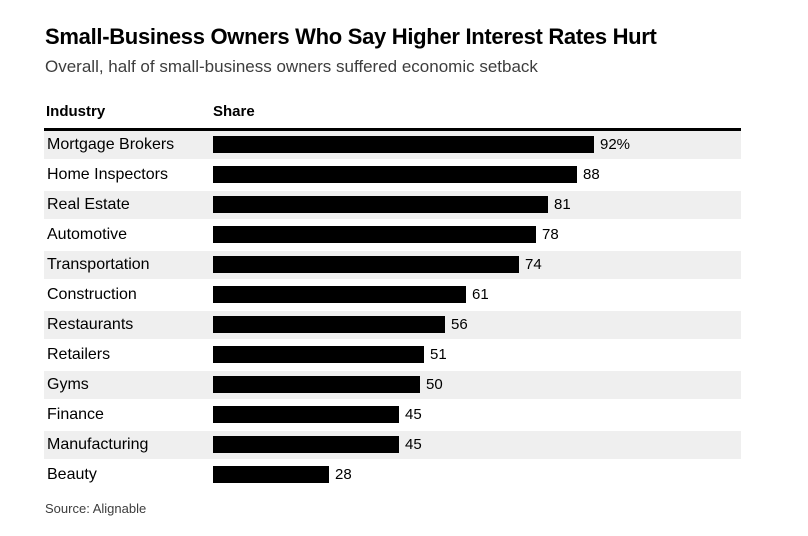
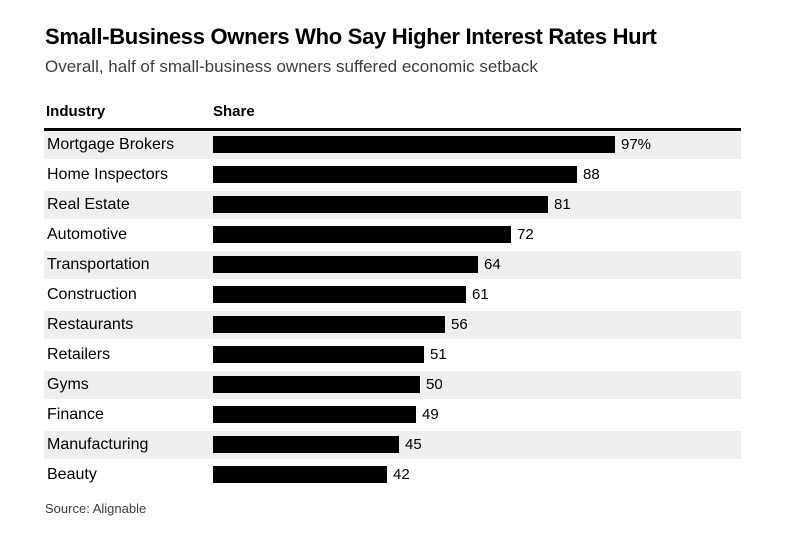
Mortgage Brokers: 92% -> 97%
Automotive: 78 -> 72
Transportation: 74 -> 64
Finance: 45 -> 49
Beauty: 28 -> 42
